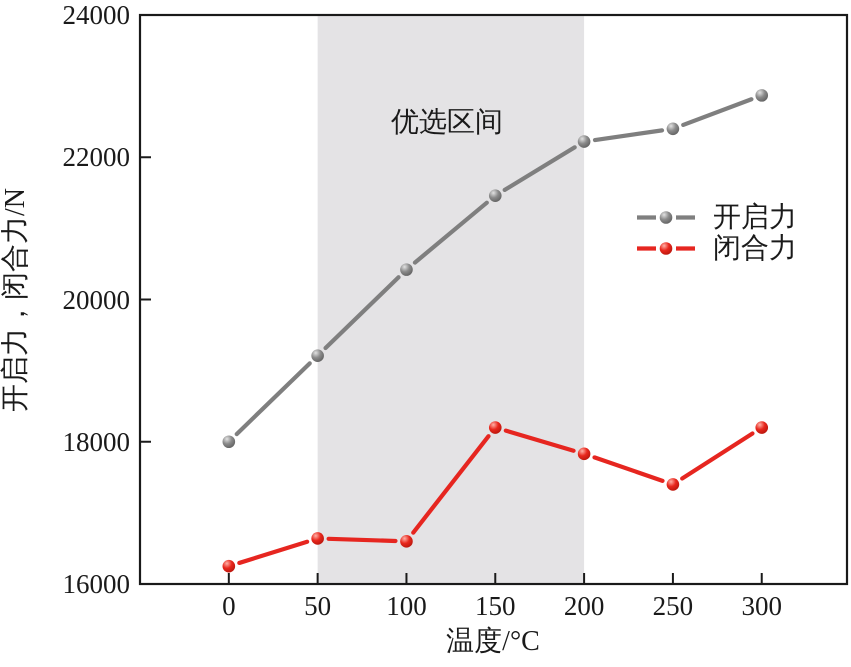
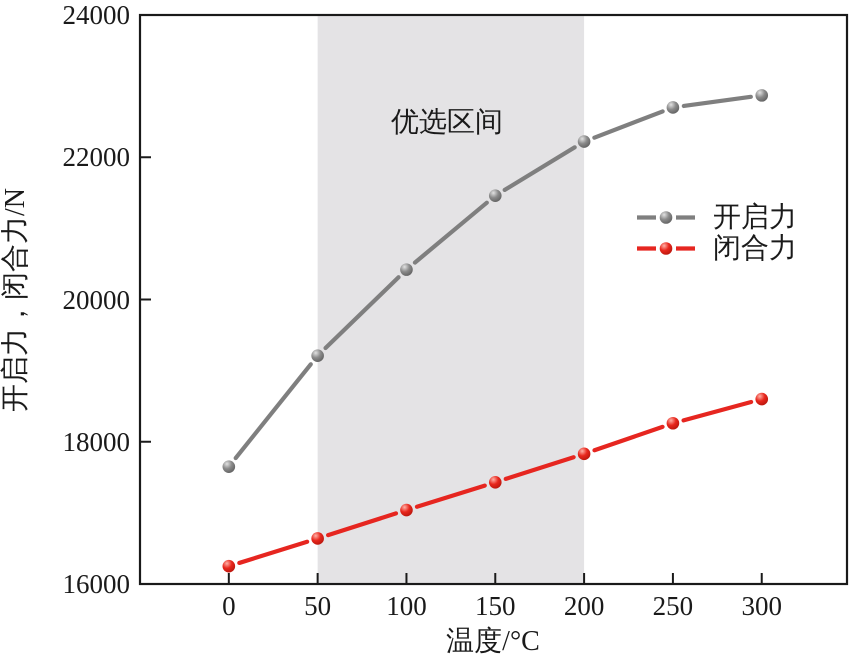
开启力/0: 18000 -> 17600
闭合力/100: 16600 -> 17000
闭合力/150: 18200 -> 17400
开启力/250: 22400 -> 22700
闭合力/250: 17400 -> 18300
闭合力/300: 18200 -> 18600
